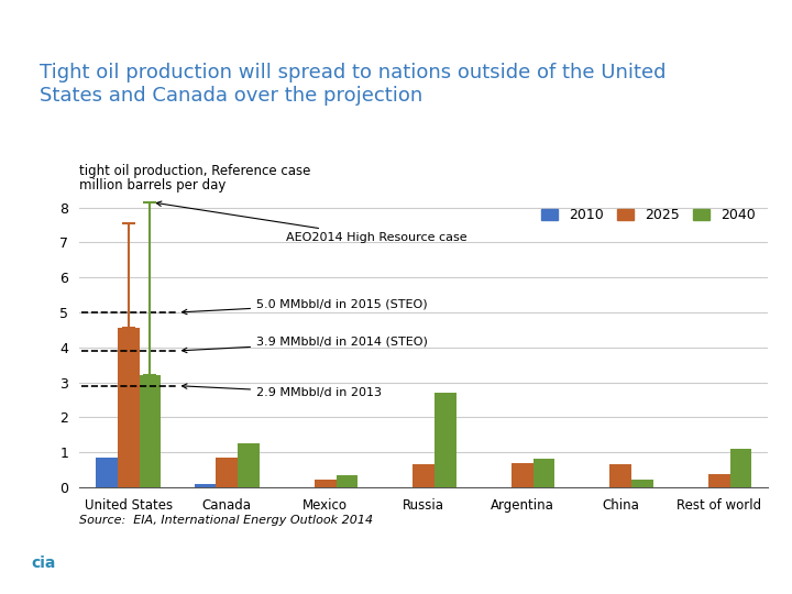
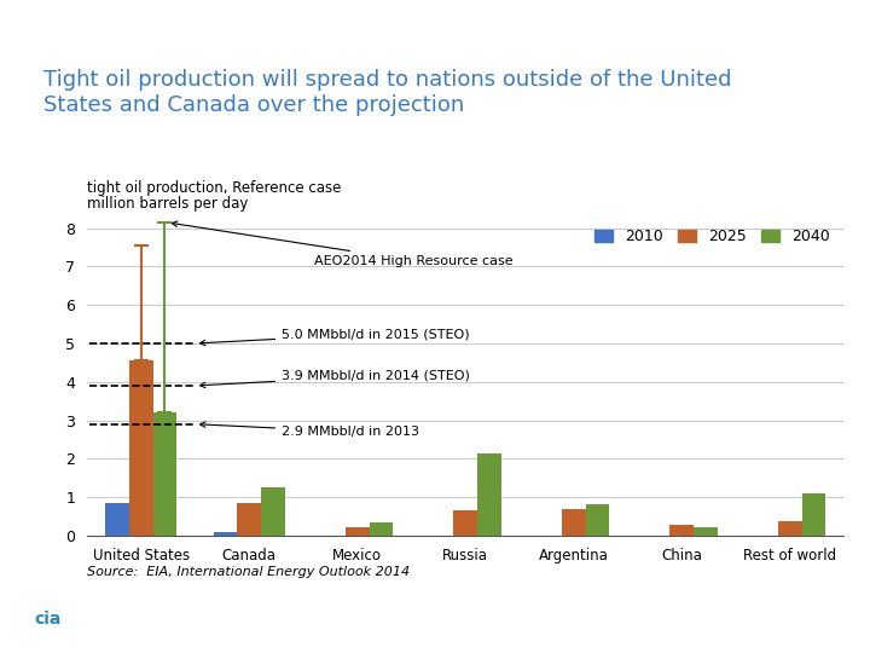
2040/Russia: 2.70 -> 2.15
2025/China: 0.65 -> 0.27
